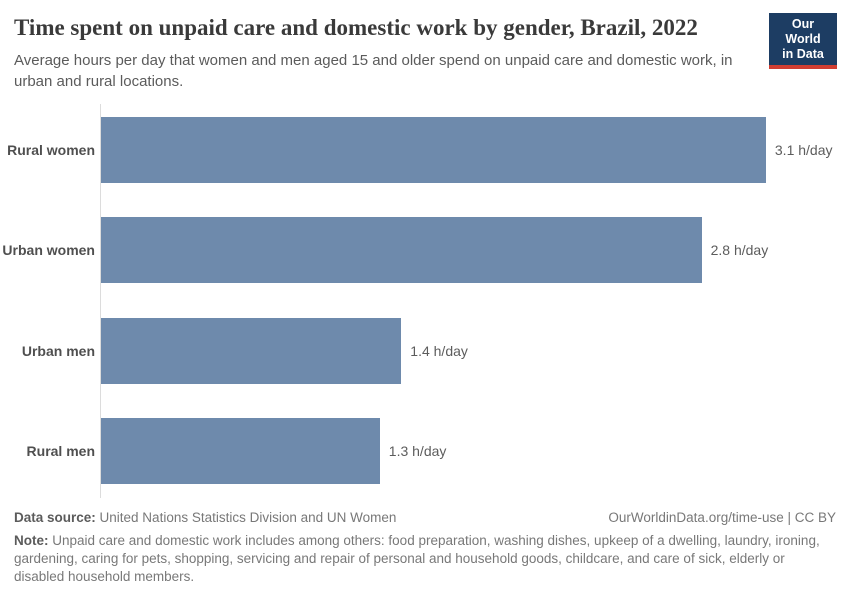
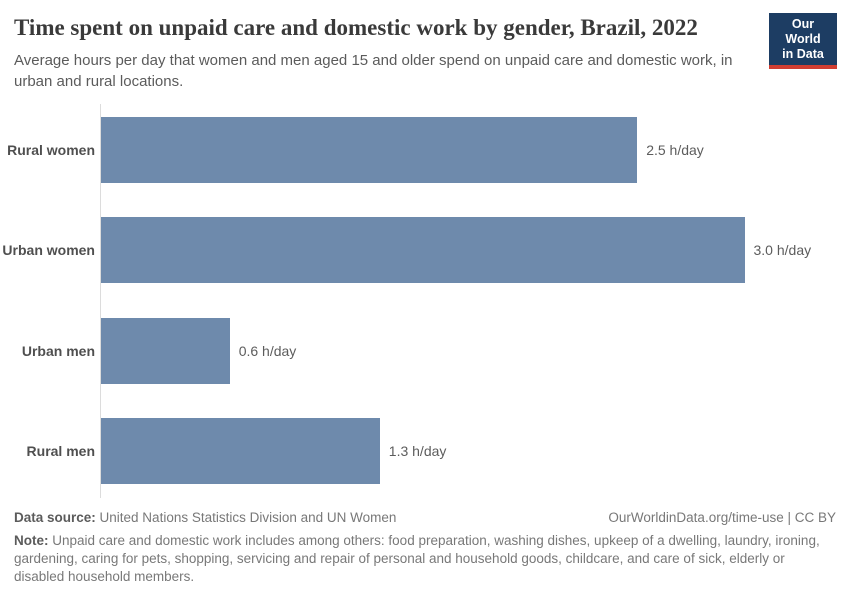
Rural women: 3.1 -> 2.5
Urban women: 2.8 -> 3.0
Urban men: 1.4 -> 0.6
